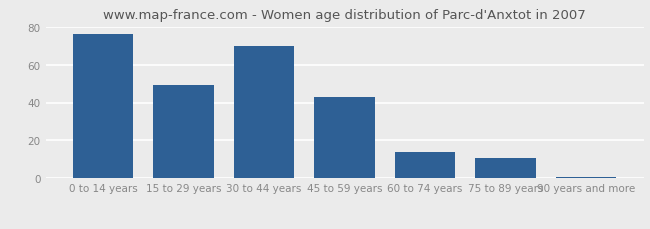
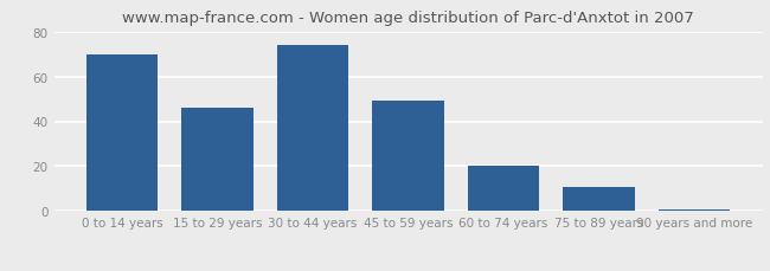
0 to 14 years: 76 -> 70
15 to 29 years: 49 -> 46
30 to 44 years: 70 -> 74
45 to 59 years: 43 -> 49
60 to 74 years: 14 -> 20
